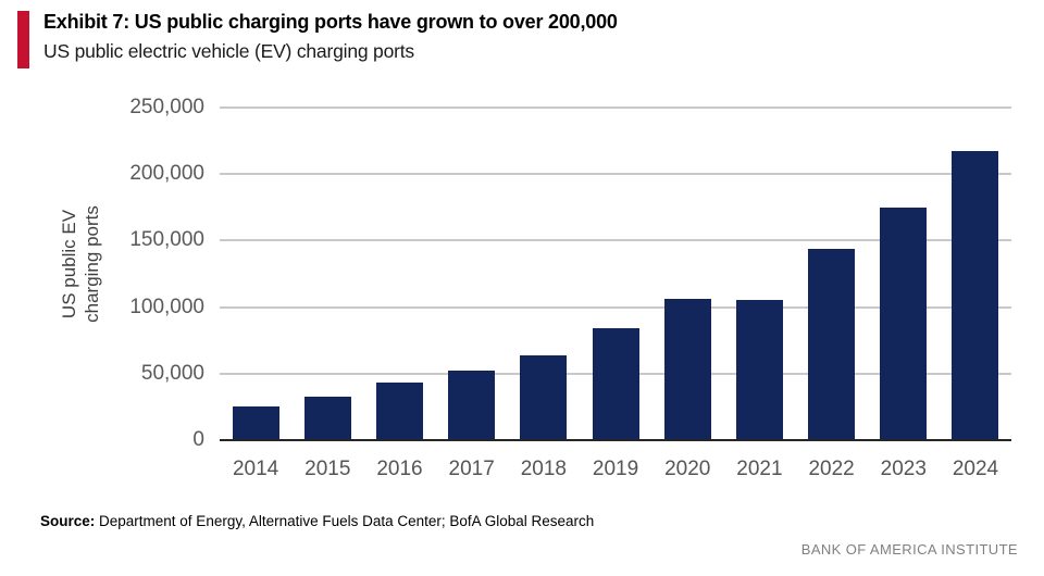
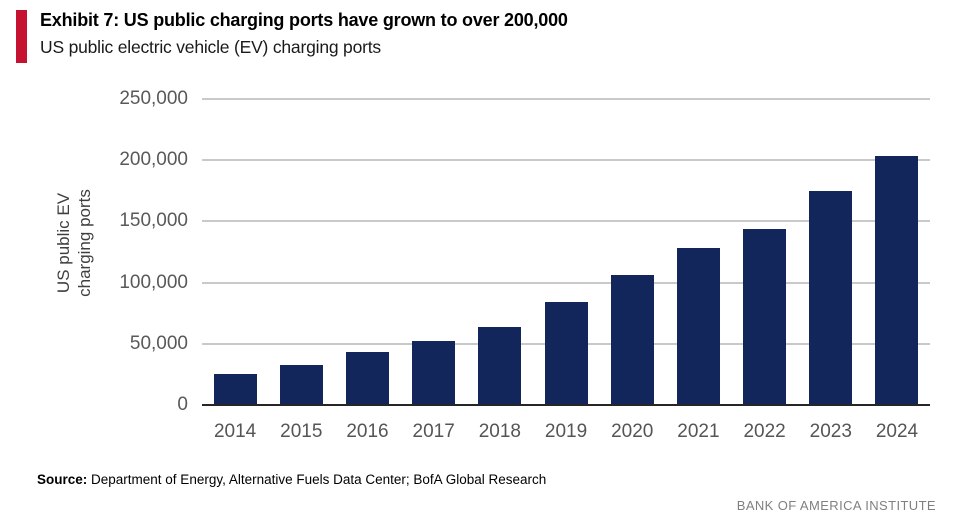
2021: 105000 -> 128000
2024: 217000 -> 204000
